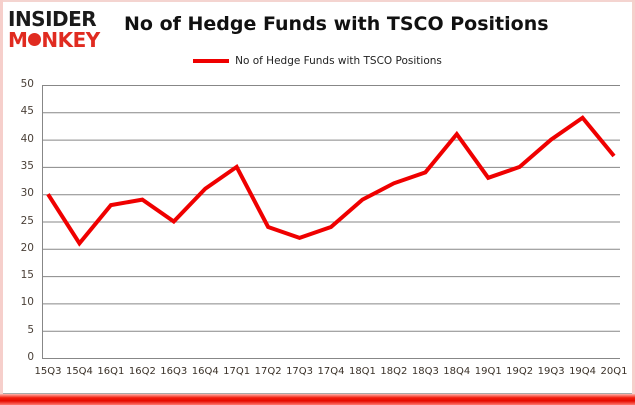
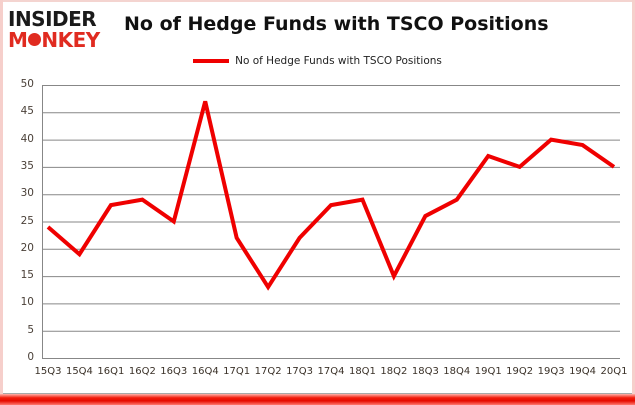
15Q3: 30 -> 24
15Q4: 21 -> 19
16Q4: 31 -> 47
17Q1: 35 -> 22
17Q2: 24 -> 13
17Q4: 24 -> 28
18Q2: 32 -> 15
18Q3: 34 -> 26
18Q4: 41 -> 29
19Q1: 33 -> 37
19Q4: 44 -> 39
20Q1: 37 -> 35
